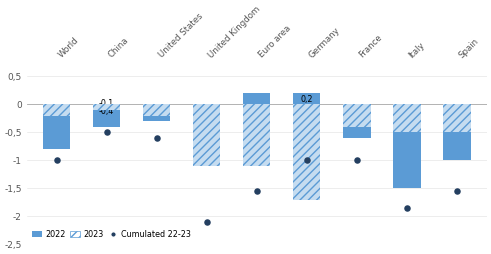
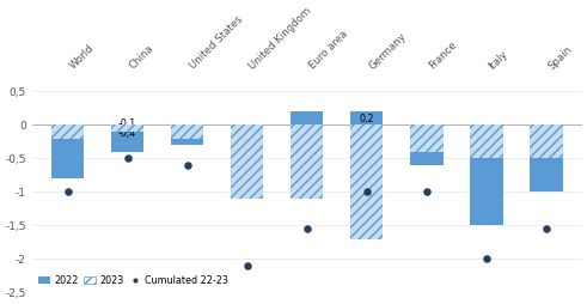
Cumulated 22-23/Italy: -1,86 -> -2,00
